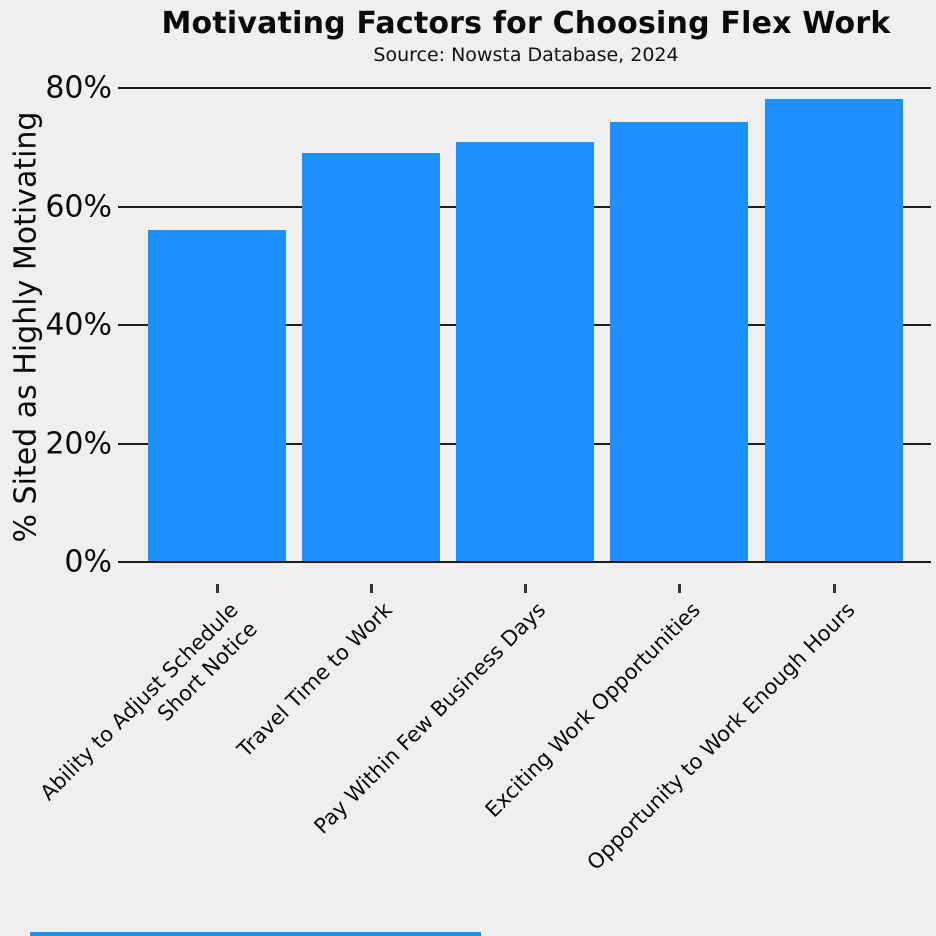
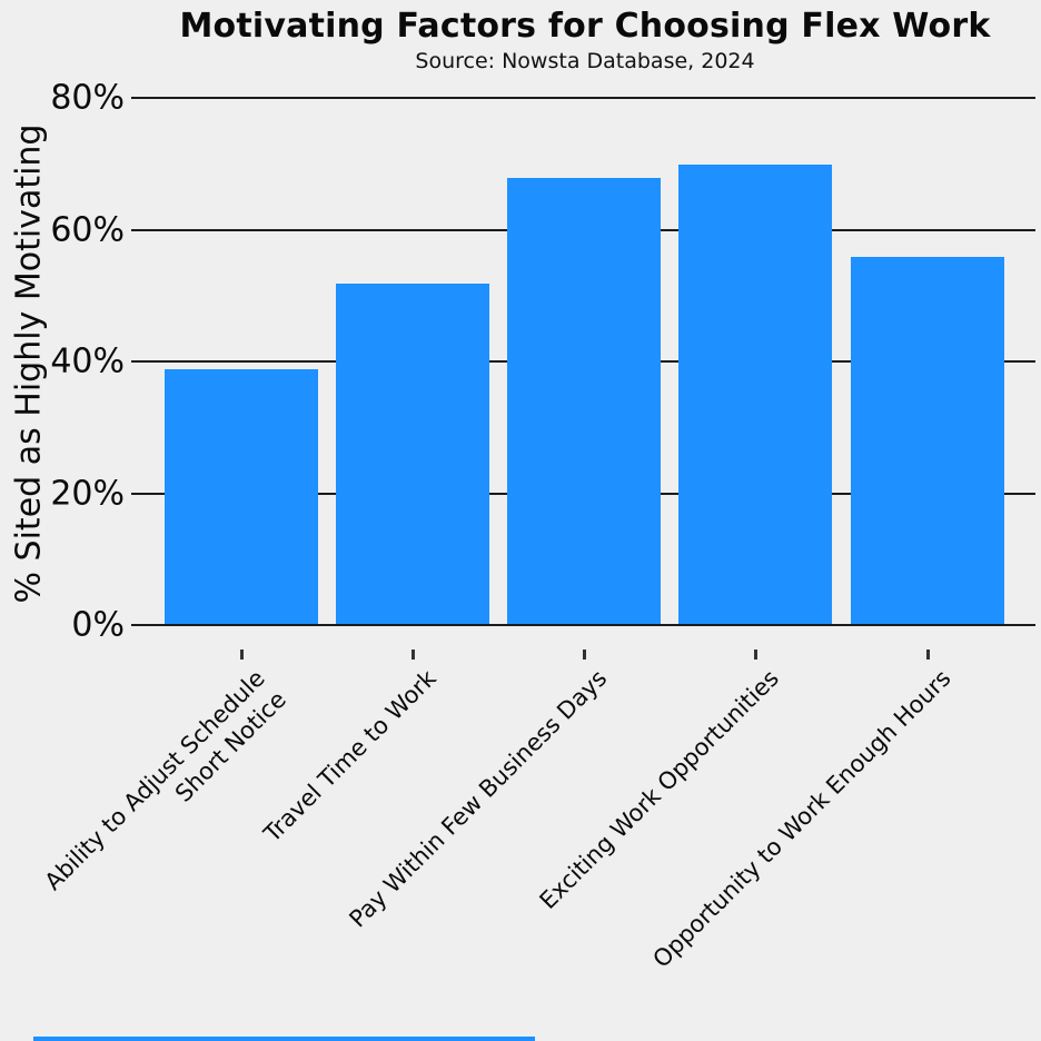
Ability to Adjust Schedule Short Notice: 56% -> 39%
Travel Time to Work: 69% -> 52%
Pay Within Few Business Days: 71% -> 68%
Exciting Work Opportunities: 74% -> 70%
Opportunity to Work Enough Hours: 78% -> 56%
